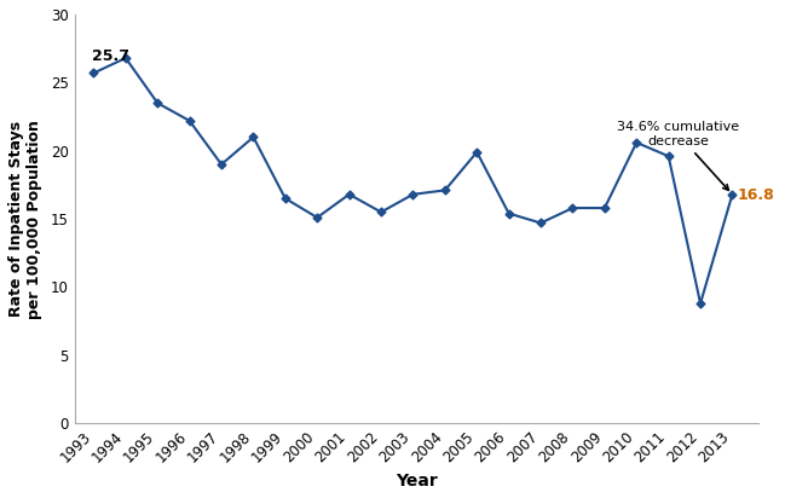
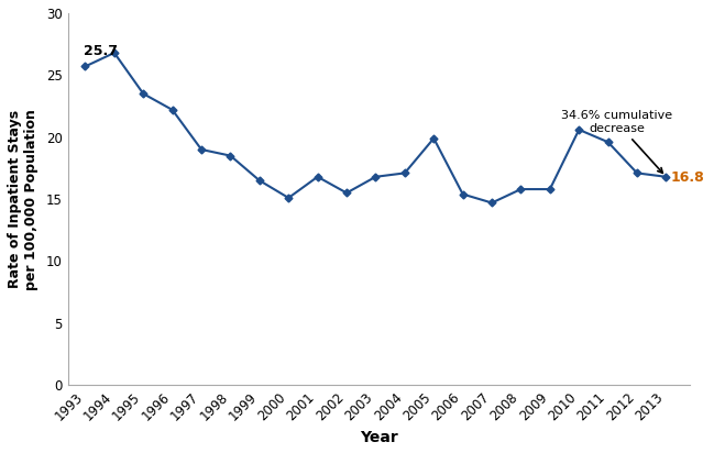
1998: 21.0 -> 18.5
2012: 8.8 -> 17.1
